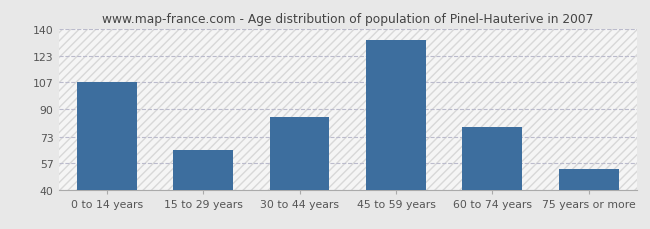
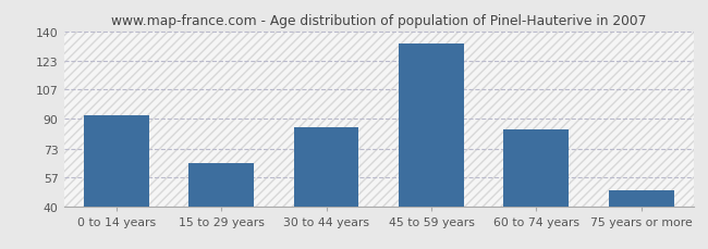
0 to 14 years: 107 -> 92
60 to 74 years: 79 -> 84
75 years or more: 53 -> 49
